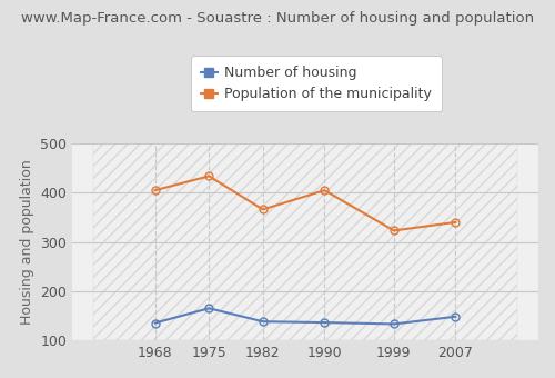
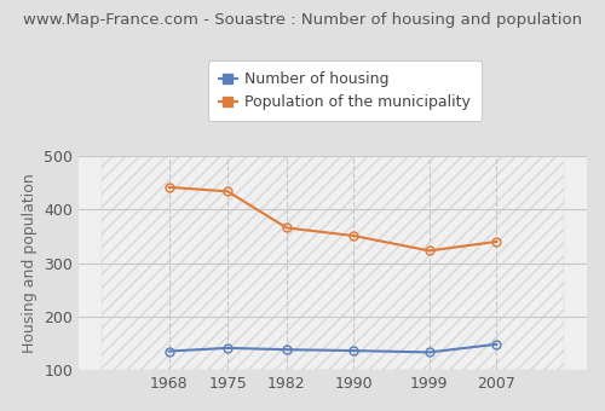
Population of the municipality/1968: 405 -> 442
Number of housing/1975: 165 -> 141
Population of the municipality/1990: 405 -> 351
